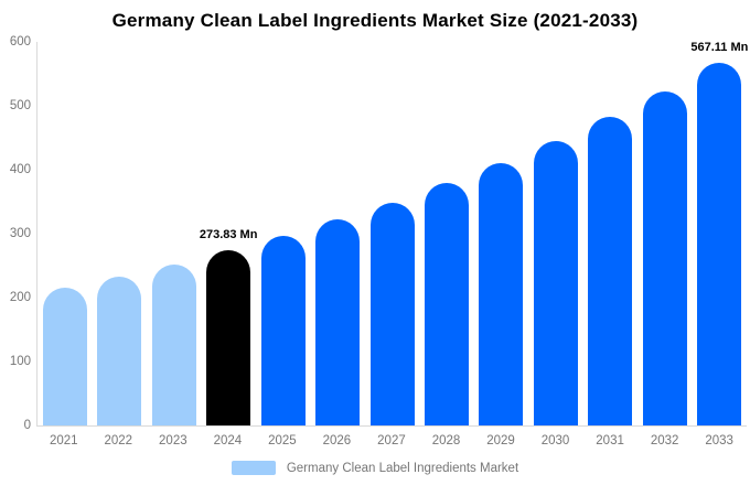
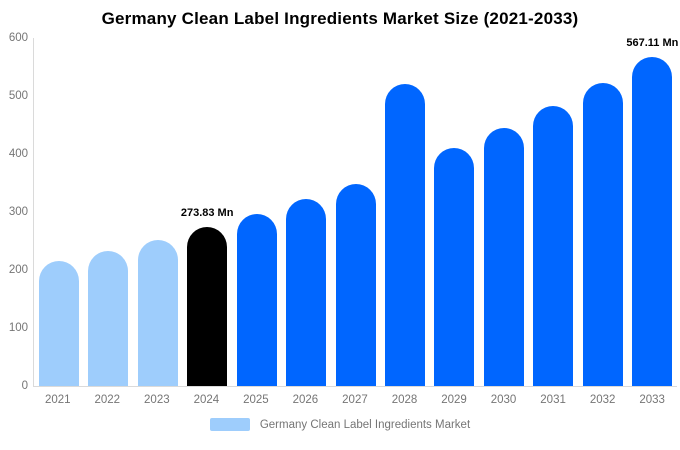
2028: 380 -> 520
